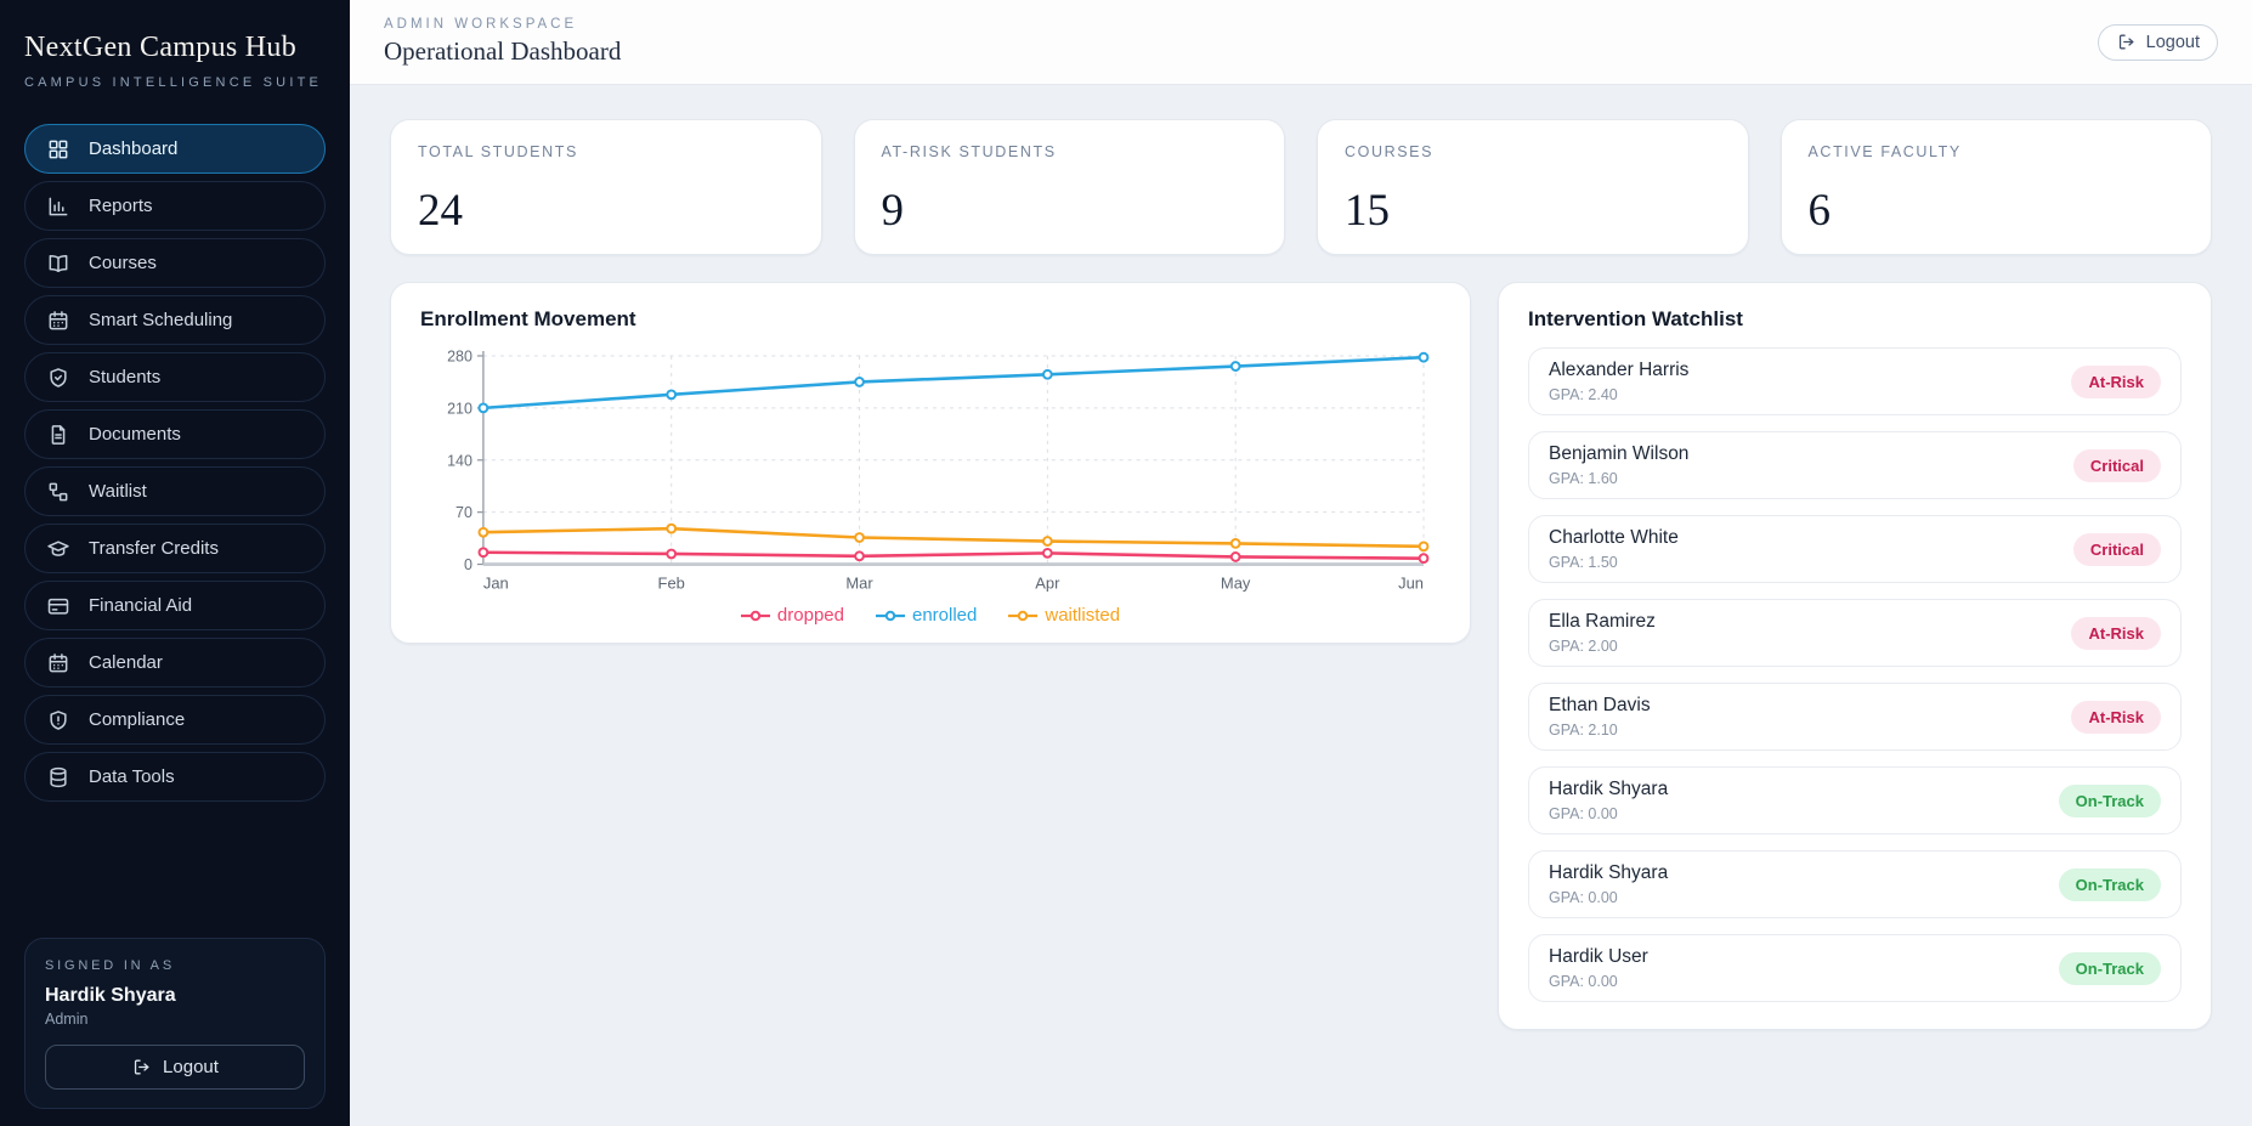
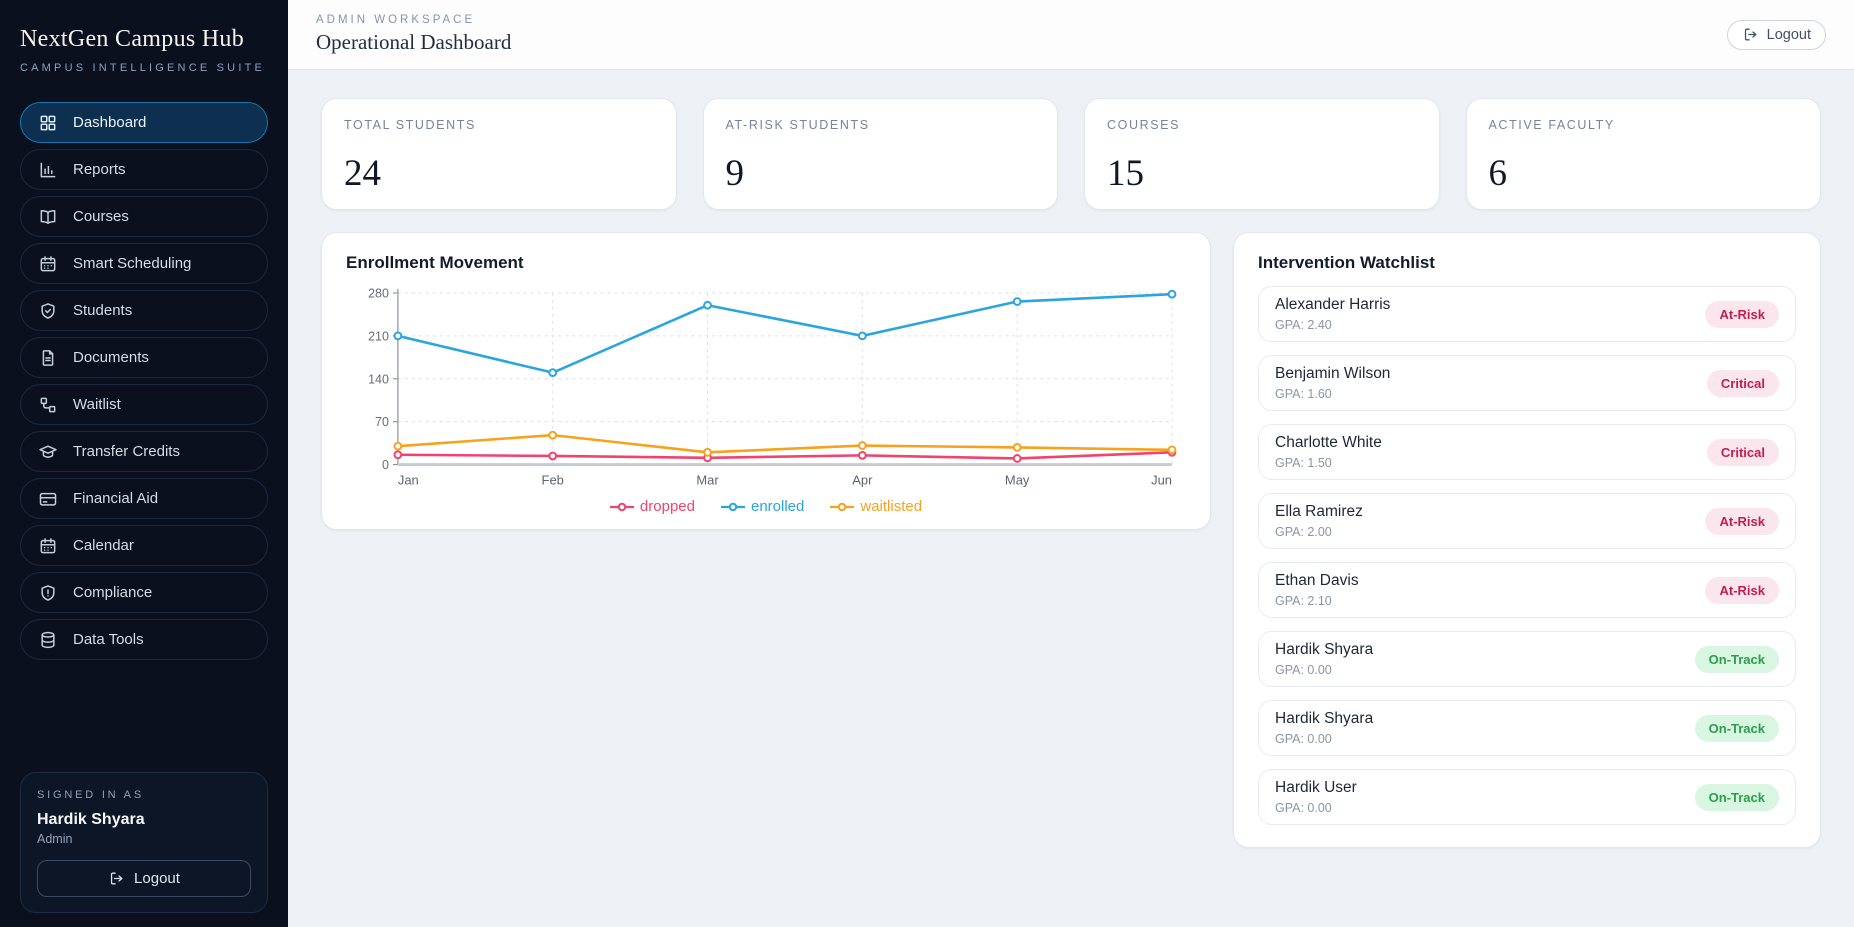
waitlisted/Jan: 40 -> 30
enrolled/Feb: 230 -> 150
enrolled/Mar: 240 -> 260
waitlisted/Mar: 40 -> 20
enrolled/Apr: 260 -> 210
dropped/Jun: 10 -> 20
